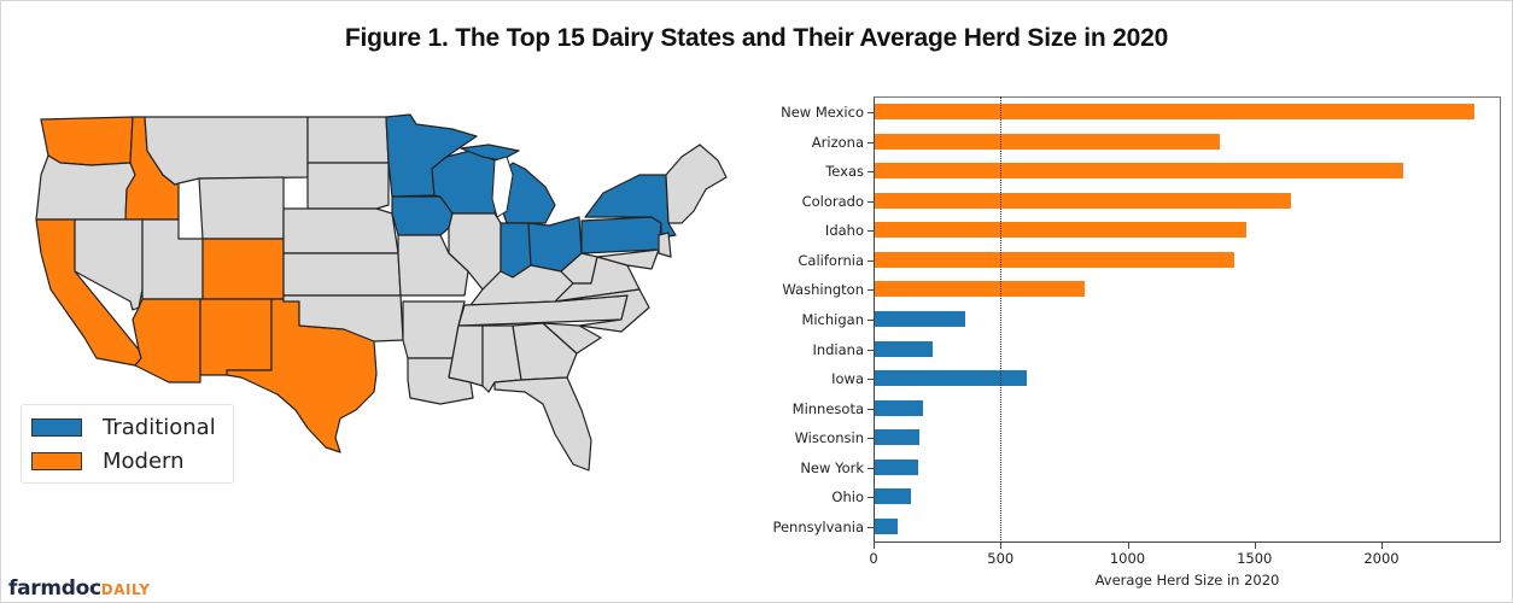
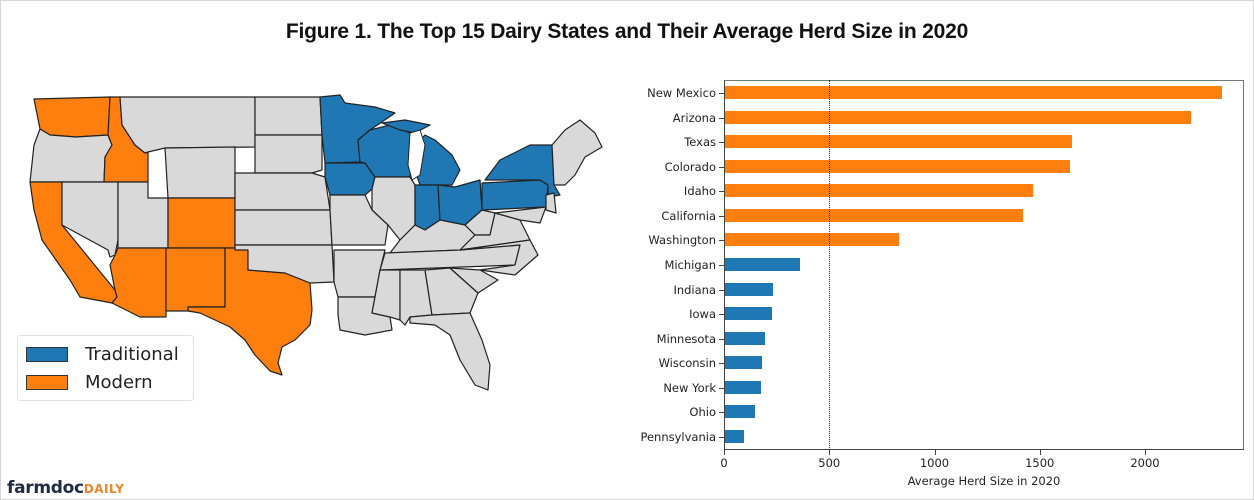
Arizona: 1360 -> 2220
Texas: 2080 -> 1650
Iowa: 600 -> 220
